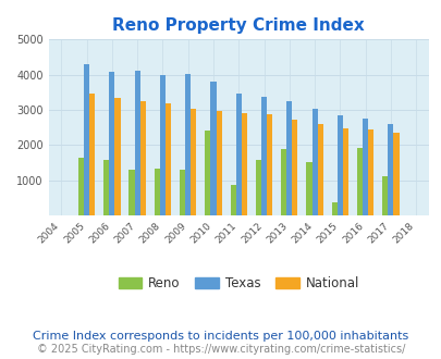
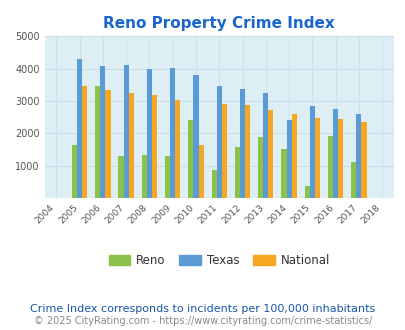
Reno/2006: 1570 -> 3450
National/2010: 2960 -> 1650
Texas/2014: 3040 -> 2400
